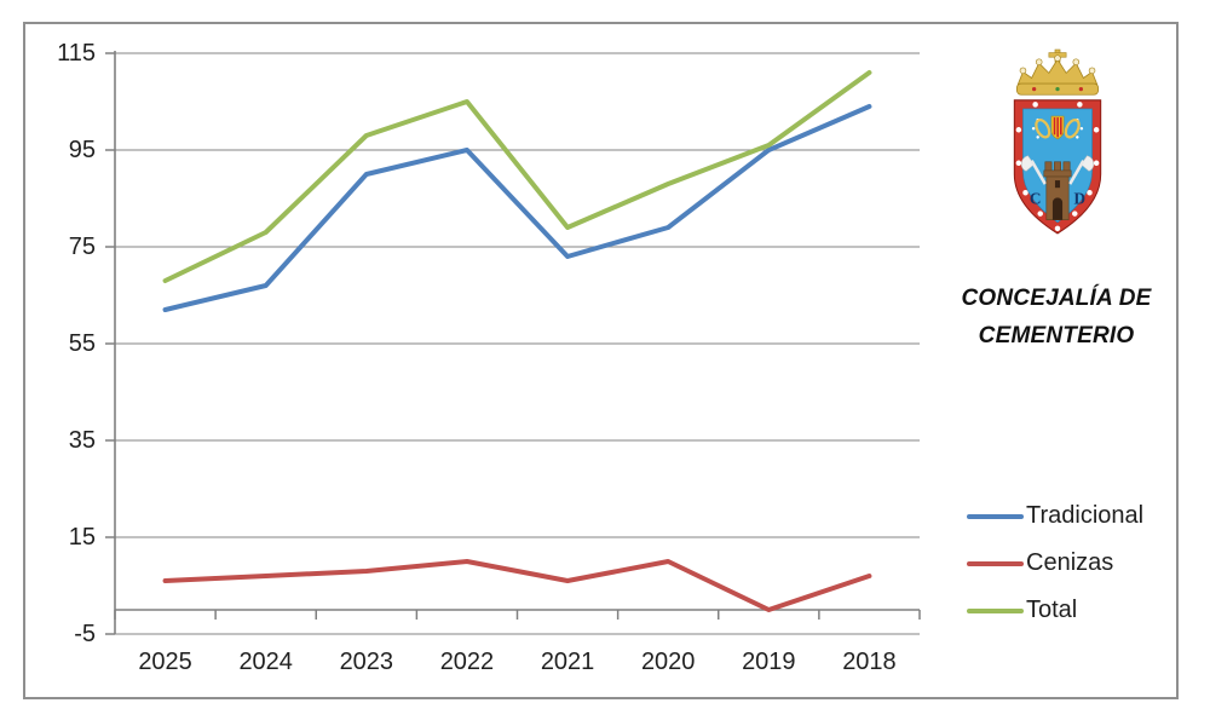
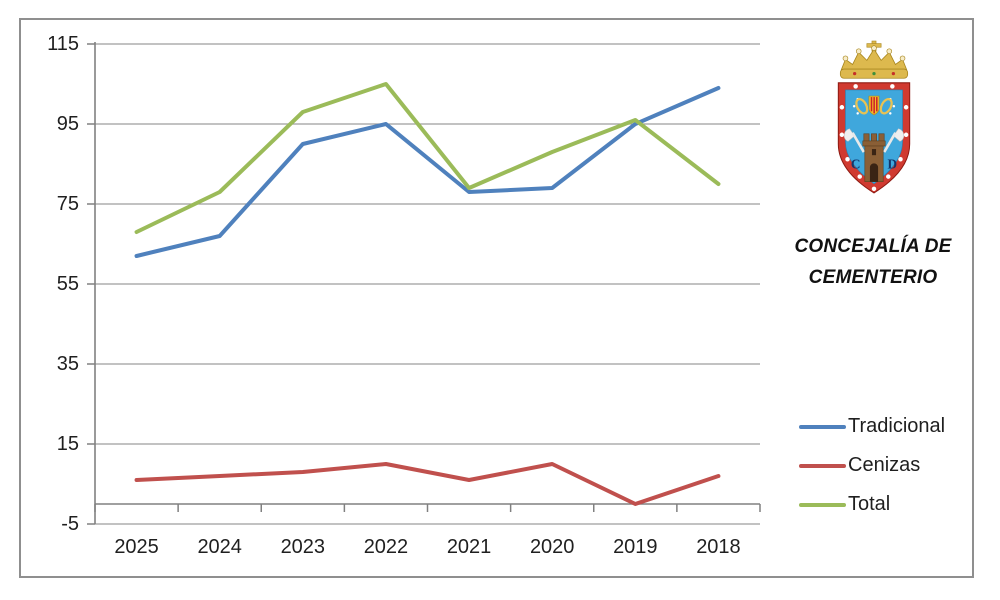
Tradicional/2021: 73 -> 78
Total/2018: 111 -> 80
